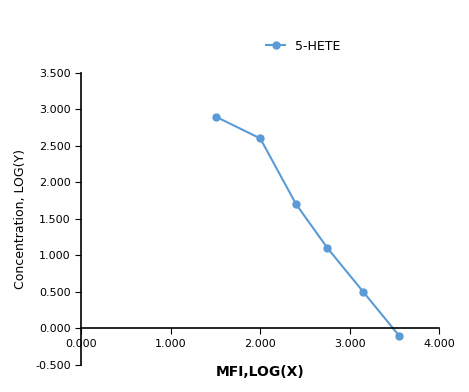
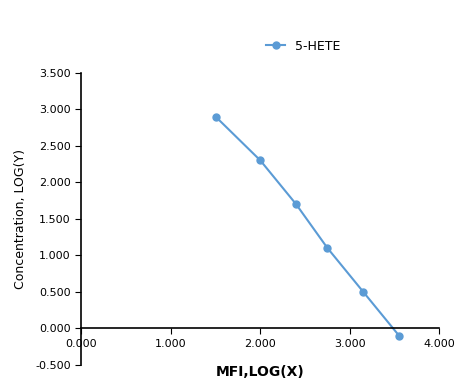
2.000: 2.6 -> 2.3
